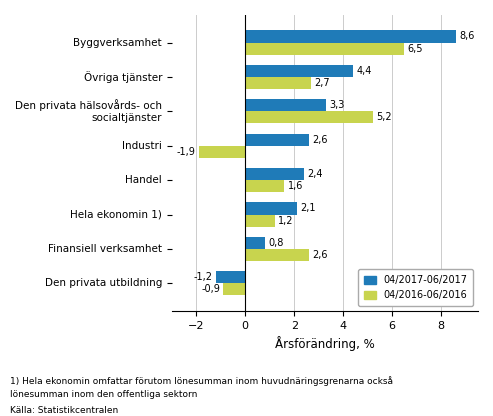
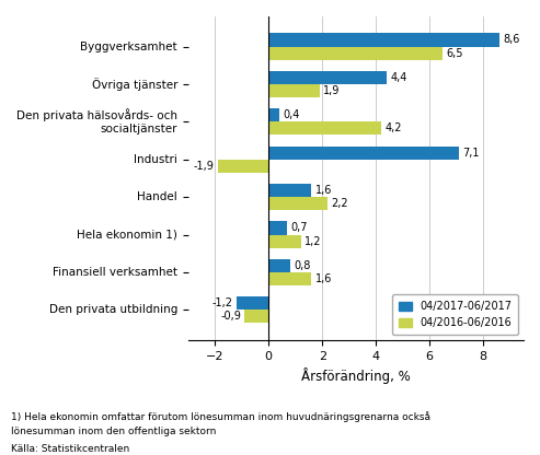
04/2016-06/2016/Övriga tjänster: 2,7 -> 1,9
04/2017-06/2017/Den privata hälsovårds- och socialtjänster: 3,3 -> 0,4
04/2016-06/2016/Den privata hälsovårds- och socialtjänster: 5,2 -> 4,2
04/2017-06/2017/Industri: 2,6 -> 7,1
04/2017-06/2017/Handel: 2,4 -> 1,6
04/2016-06/2016/Handel: 1,6 -> 2,2
04/2017-06/2017/Hela ekonomin 1): 2,1 -> 0,7
04/2016-06/2016/Finansiell verksamhet: 2,6 -> 1,6
